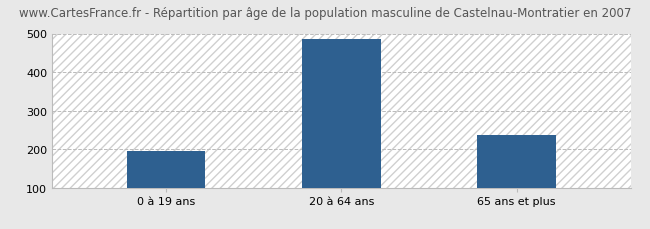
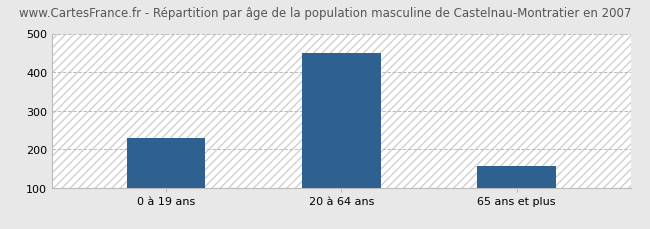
0 à 19 ans: 196 -> 230
20 à 64 ans: 487 -> 450
65 ans et plus: 236 -> 155
